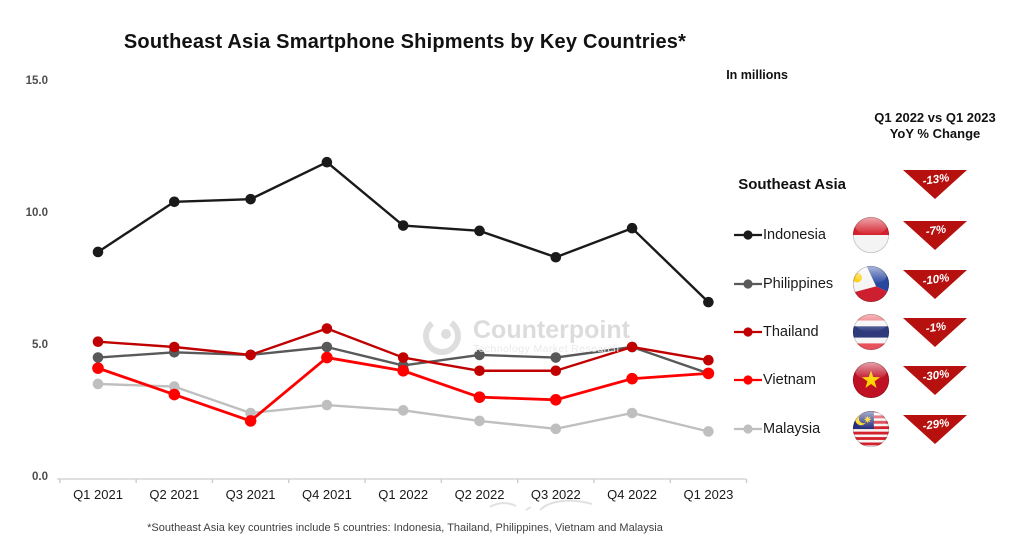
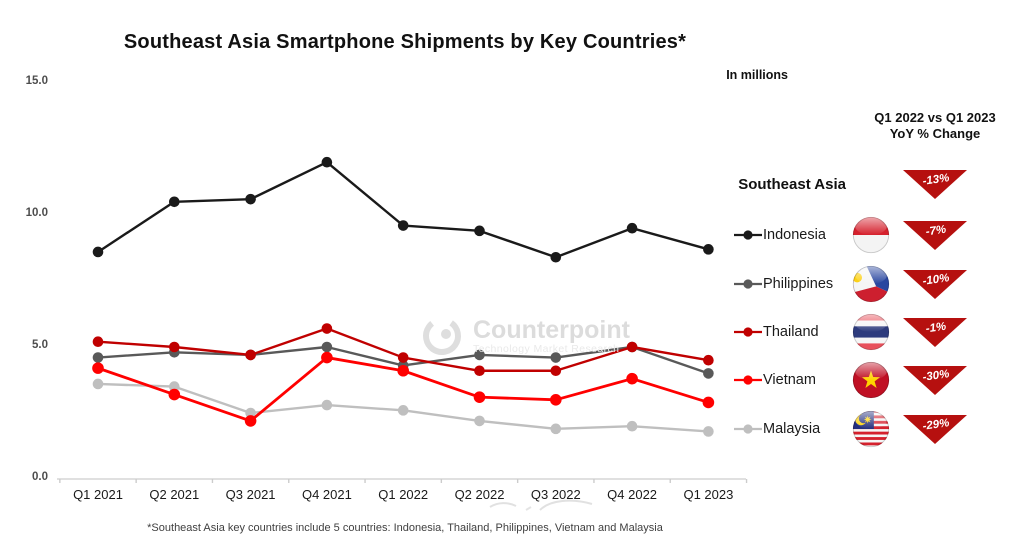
Malaysia/Q4 2022: 2.5 -> 2.0
Indonesia/Q1 2023: 6.7 -> 8.7
Vietnam/Q1 2023: 4.0 -> 2.9
